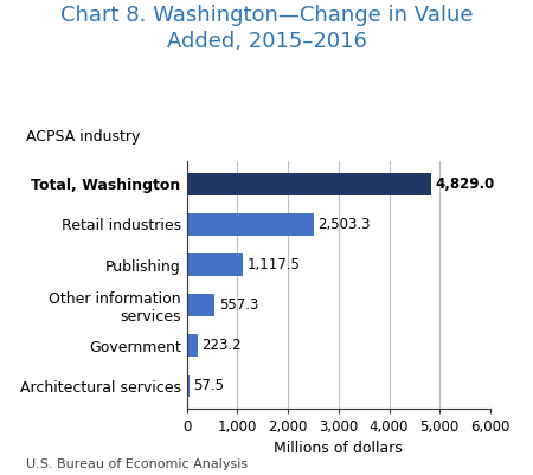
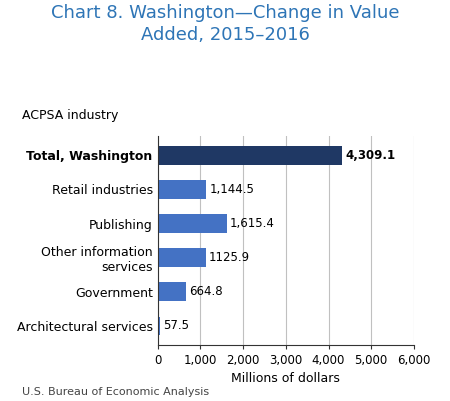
Total, Washington: 4,829.0 -> 4,309.1
Retail industries: 2,503.3 -> 1,144.5
Publishing: 1,117.5 -> 1,615.4
Other information services: 557.3 -> 1125.9
Government: 223.2 -> 664.8
